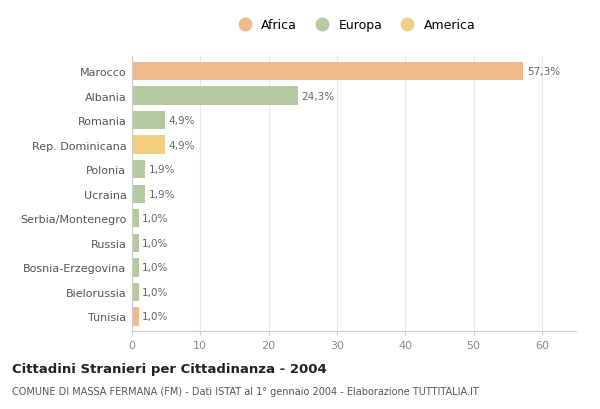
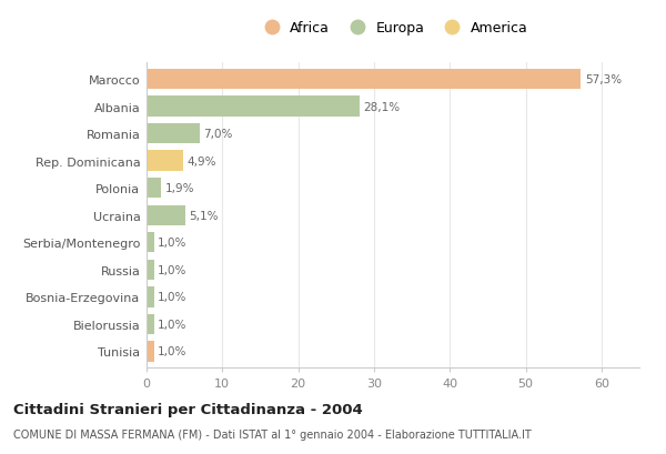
Albania: 24,3% -> 28,1%
Romania: 4,9% -> 7,0%
Ucraina: 1,9% -> 5,1%
